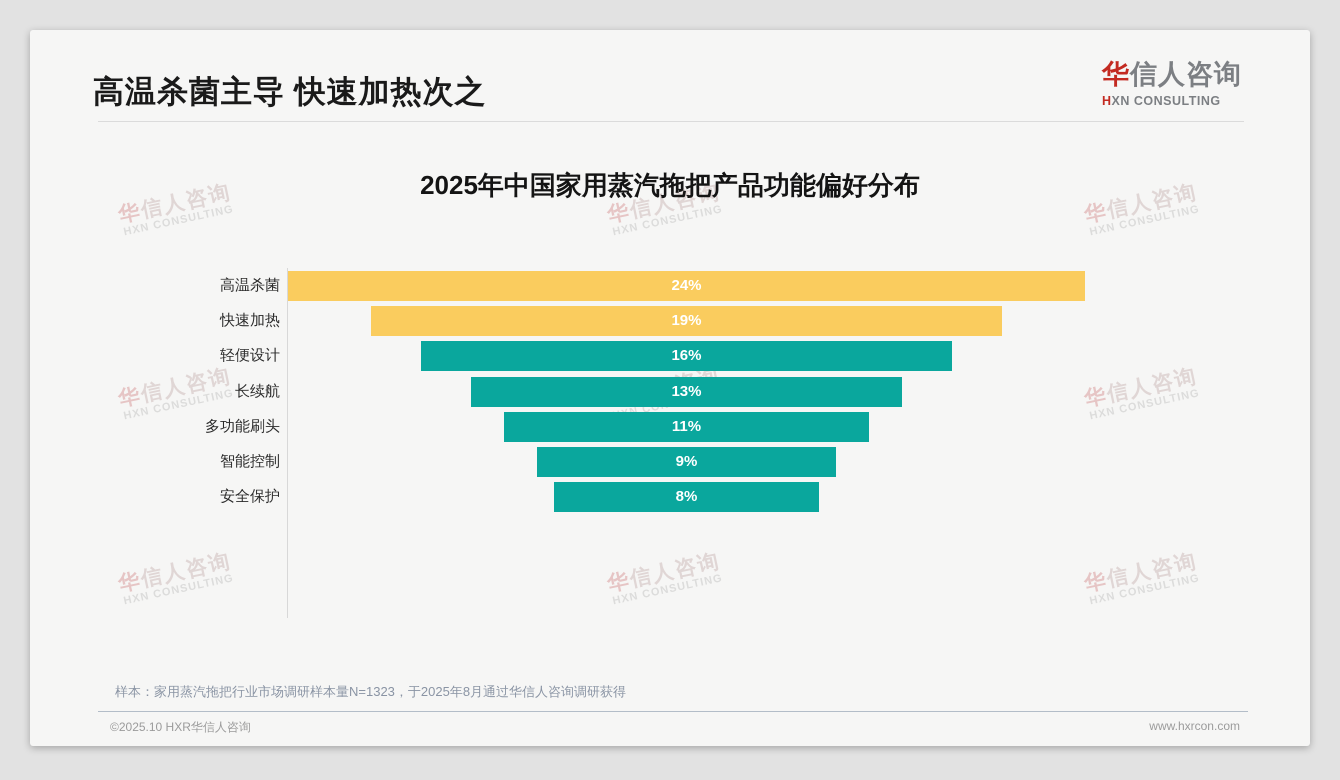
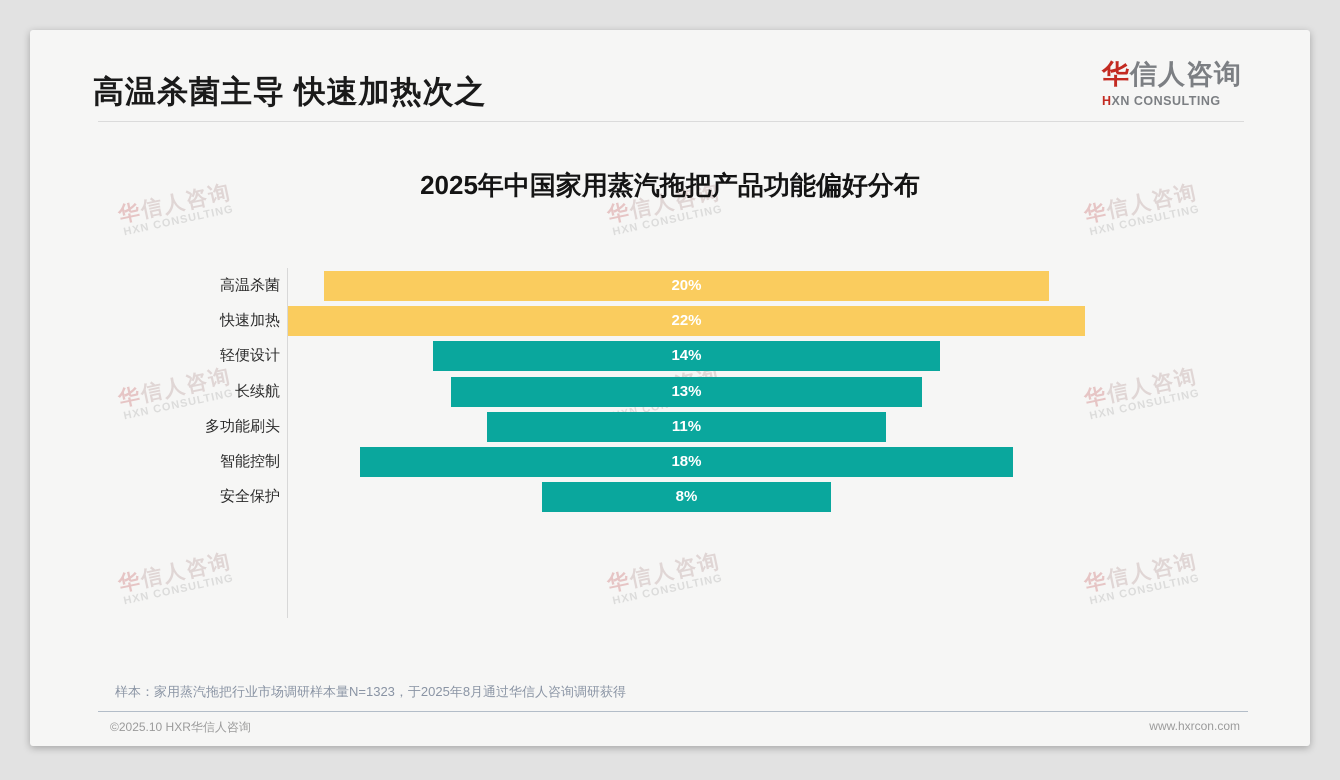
高温杀菌: 24% -> 20%
快速加热: 19% -> 22%
轻便设计: 16% -> 14%
智能控制: 9% -> 18%
